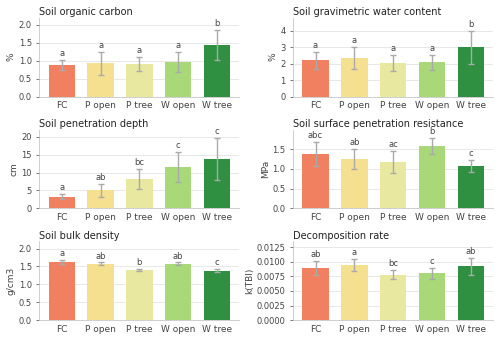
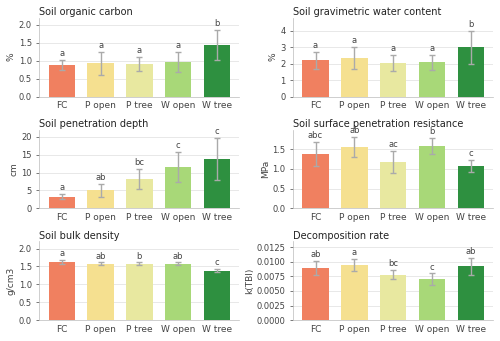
Soil surface penetration resistance/P open: 1.25 -> 1.55
Soil bulk density/P tree: 1.40 -> 1.57
Decomposition rate/W open: 0.0080 -> 0.0070
